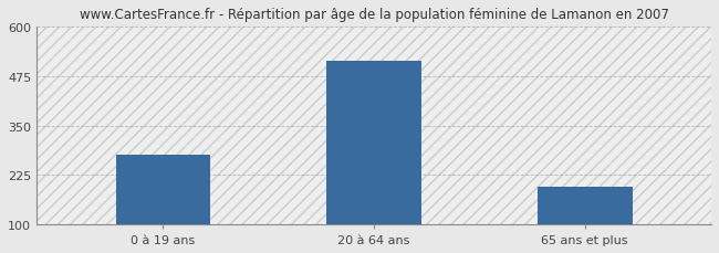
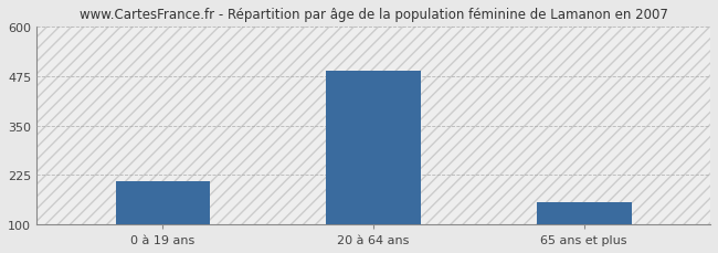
0 à 19 ans: 275 -> 210
20 à 64 ans: 515 -> 490
65 ans et plus: 195 -> 155
